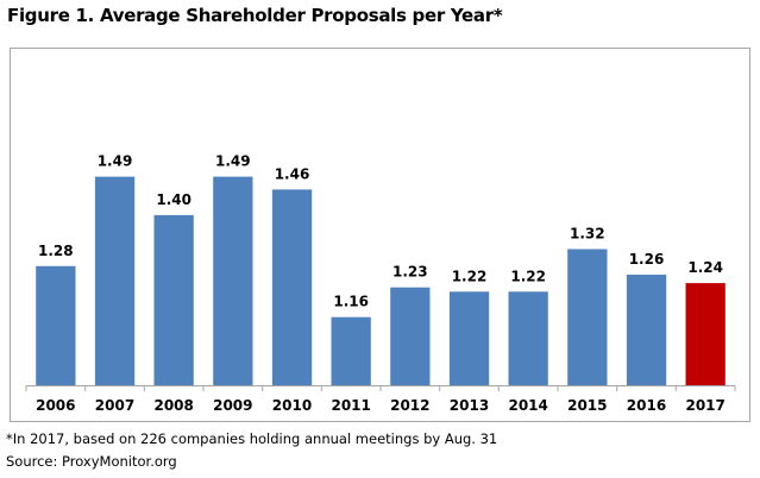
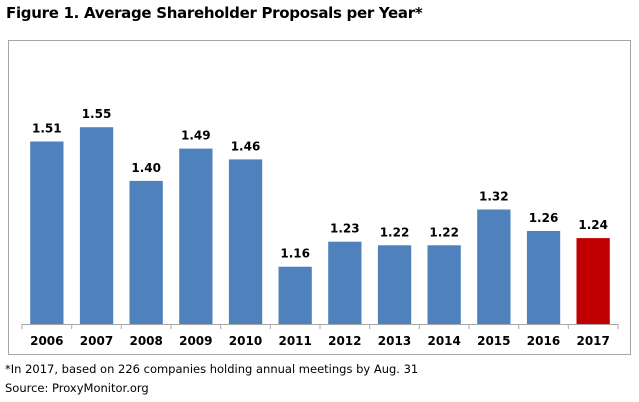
2006: 1.28 -> 1.51
2007: 1.49 -> 1.55
